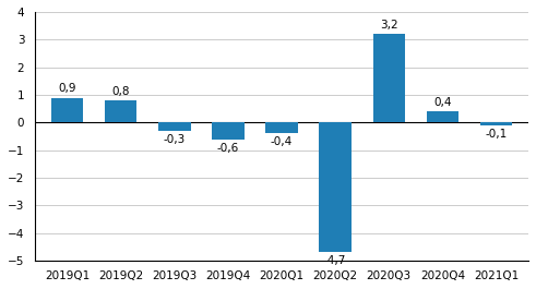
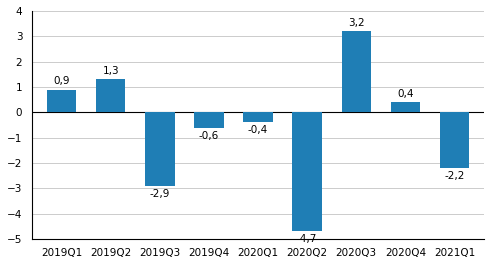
2019Q2: 0,8 -> 1,3
2019Q3: -0,3 -> -2,9
2021Q1: -0,1 -> -2,2
